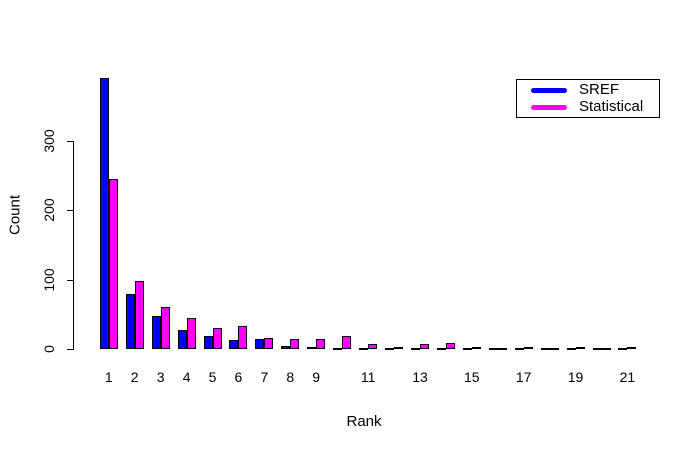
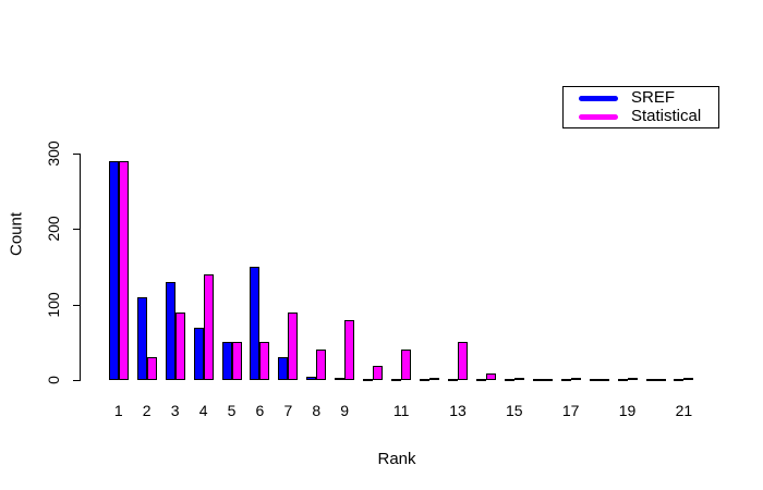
SREF/1: 390 -> 290
Statistical/1: 240 -> 290
SREF/2: 80 -> 110
Statistical/2: 100 -> 30
SREF/3: 50 -> 130
Statistical/3: 60 -> 90
SREF/4: 30 -> 70
Statistical/4: 40 -> 140
SREF/5: 20 -> 50
Statistical/5: 30 -> 50
SREF/6: 10 -> 150
Statistical/6: 30 -> 50
SREF/7: 10 -> 30
Statistical/7: 20 -> 90
Statistical/8: 10 -> 40
Statistical/9: 20 -> 80
Statistical/11: 10 -> 40
Statistical/13: 10 -> 50
